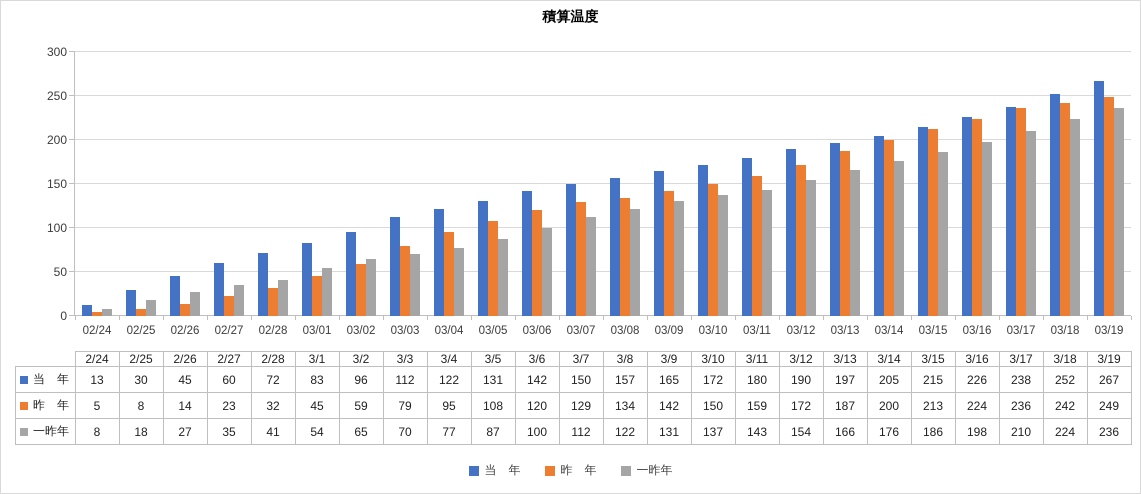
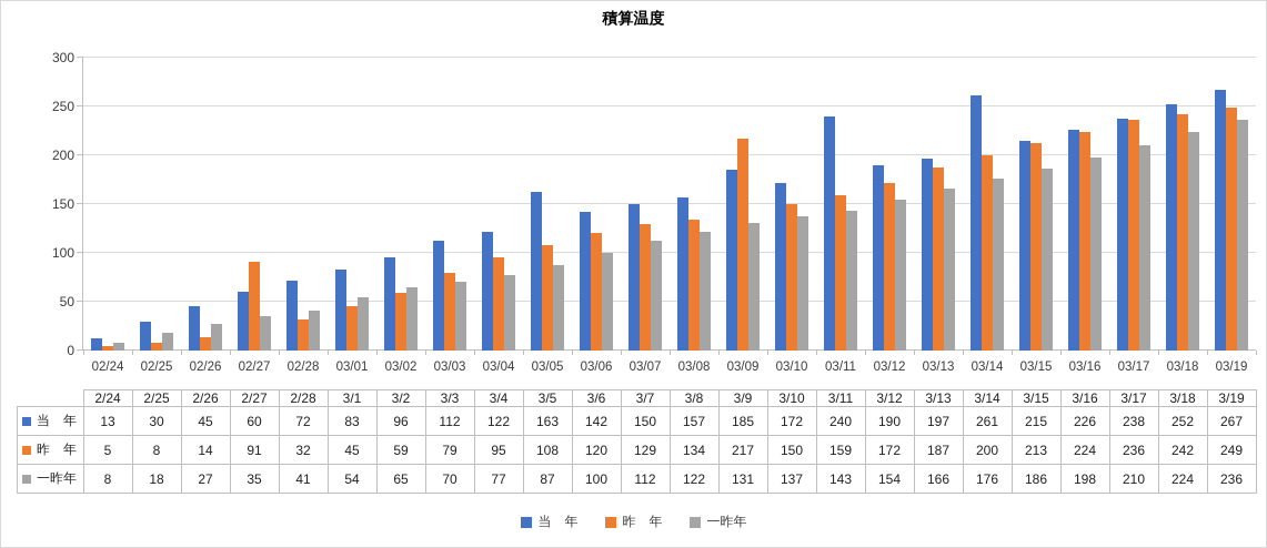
昨 年/02/27: 23 -> 91
当 年/03/05: 131 -> 163
当 年/03/09: 165 -> 185
昨 年/03/09: 142 -> 217
当 年/03/11: 180 -> 240
当 年/03/14: 205 -> 261
